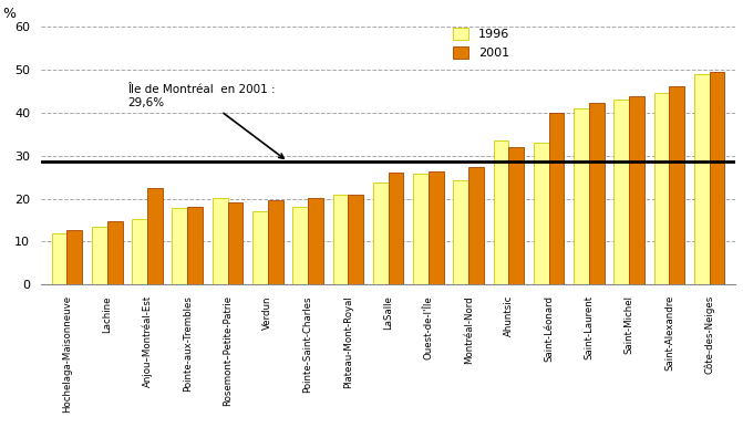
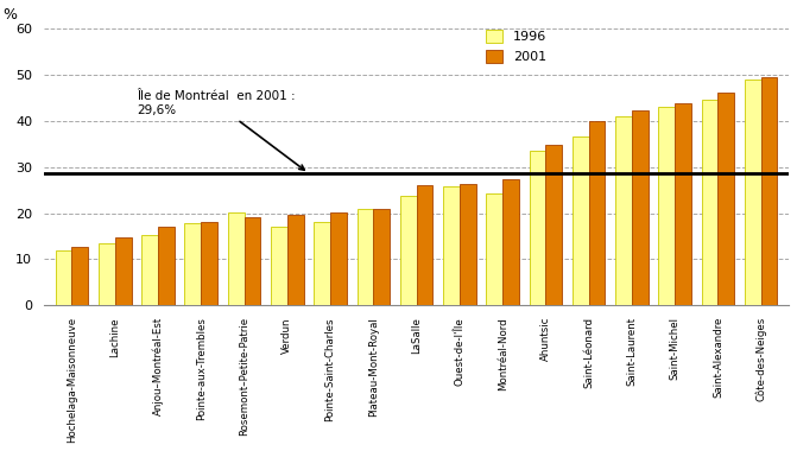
2001/Anjou–Montréal-Est: 22.5 -> 17.0
2001/Ahuntsic: 32.0 -> 34.8
1996/Saint-Léonard: 33.0 -> 36.5
